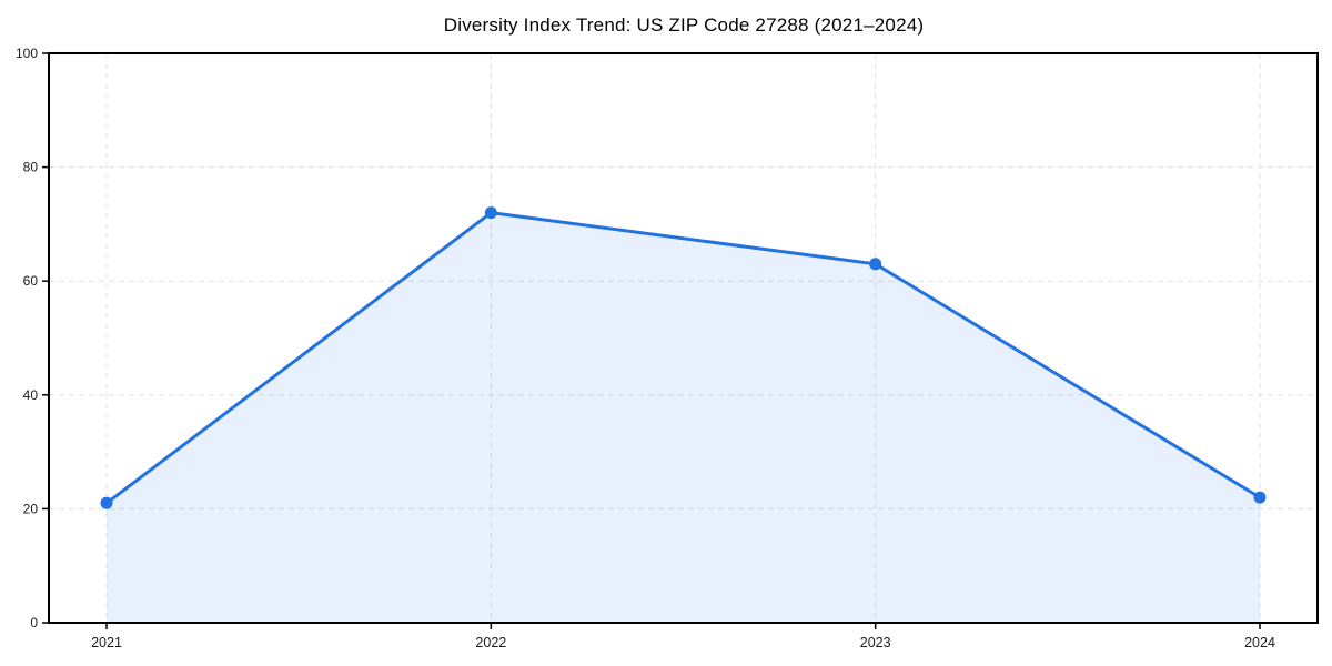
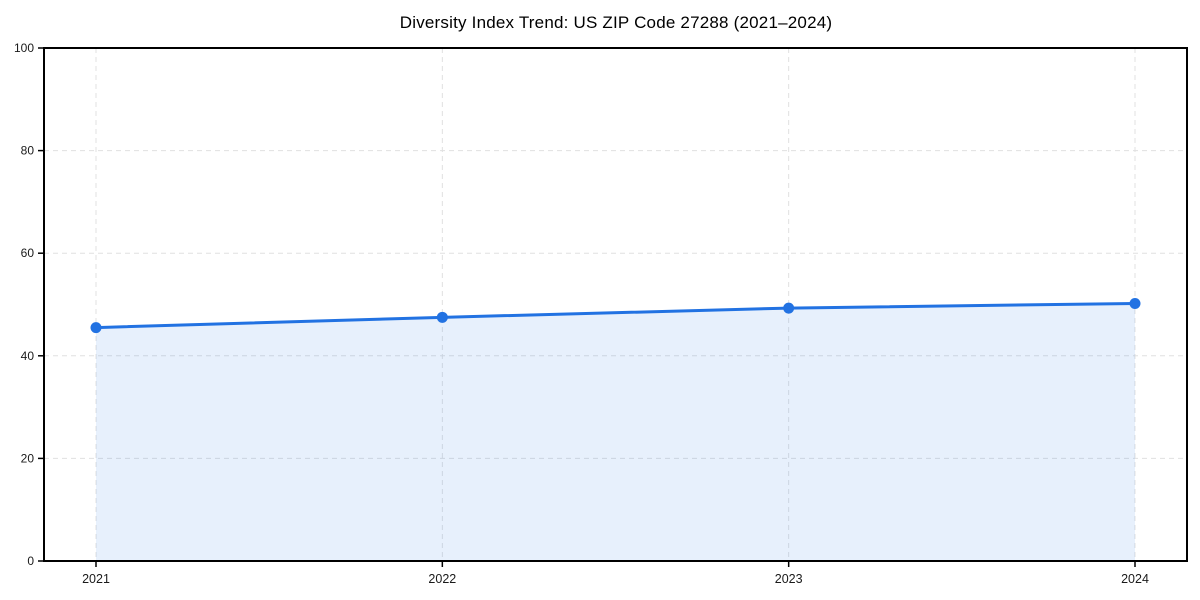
2021: 21 -> 46
2022: 72 -> 48
2023: 63 -> 49
2024: 22 -> 50
